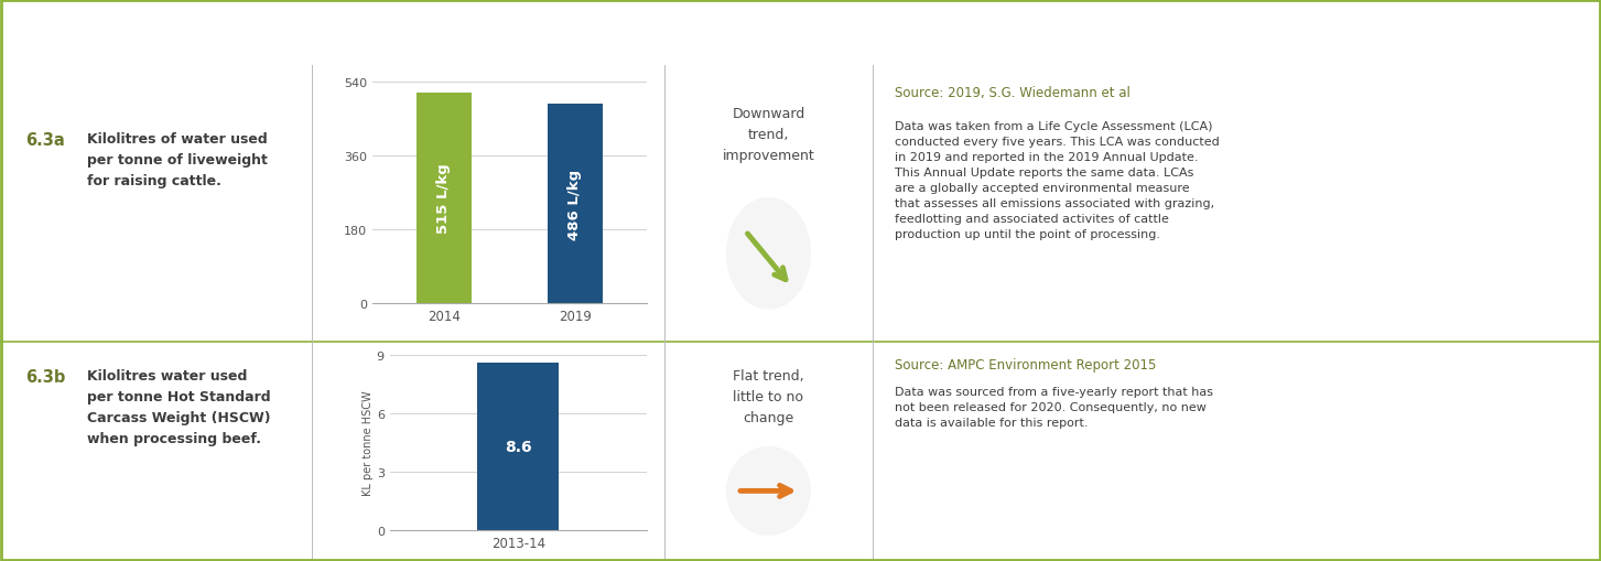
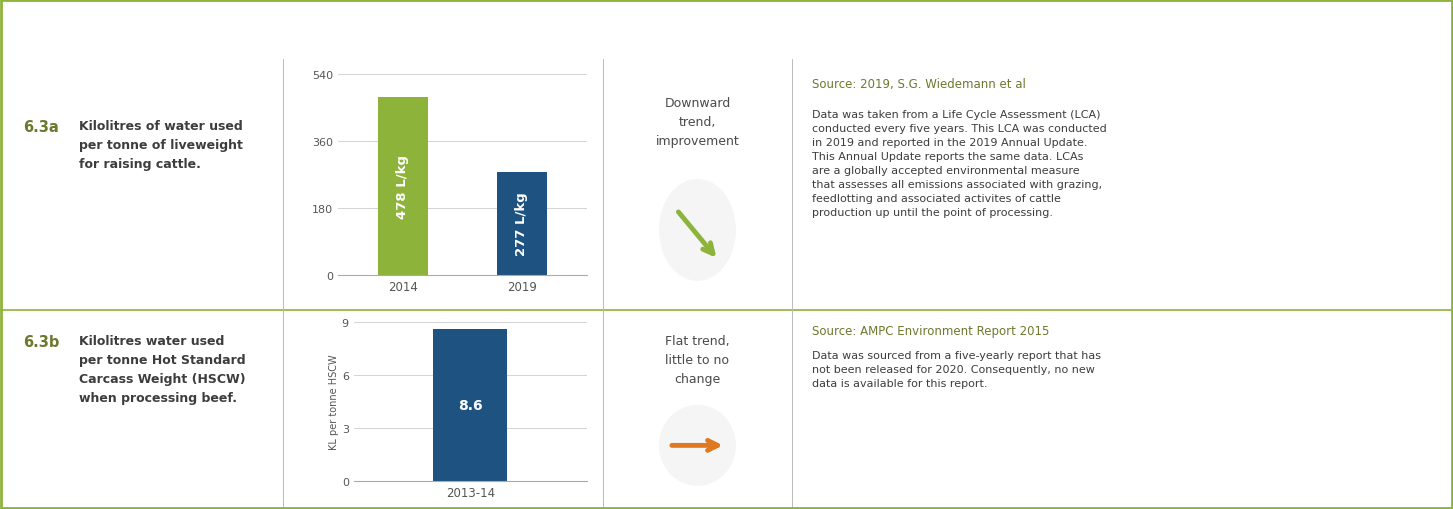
2014: 515 -> 478
2019: 486 -> 277
